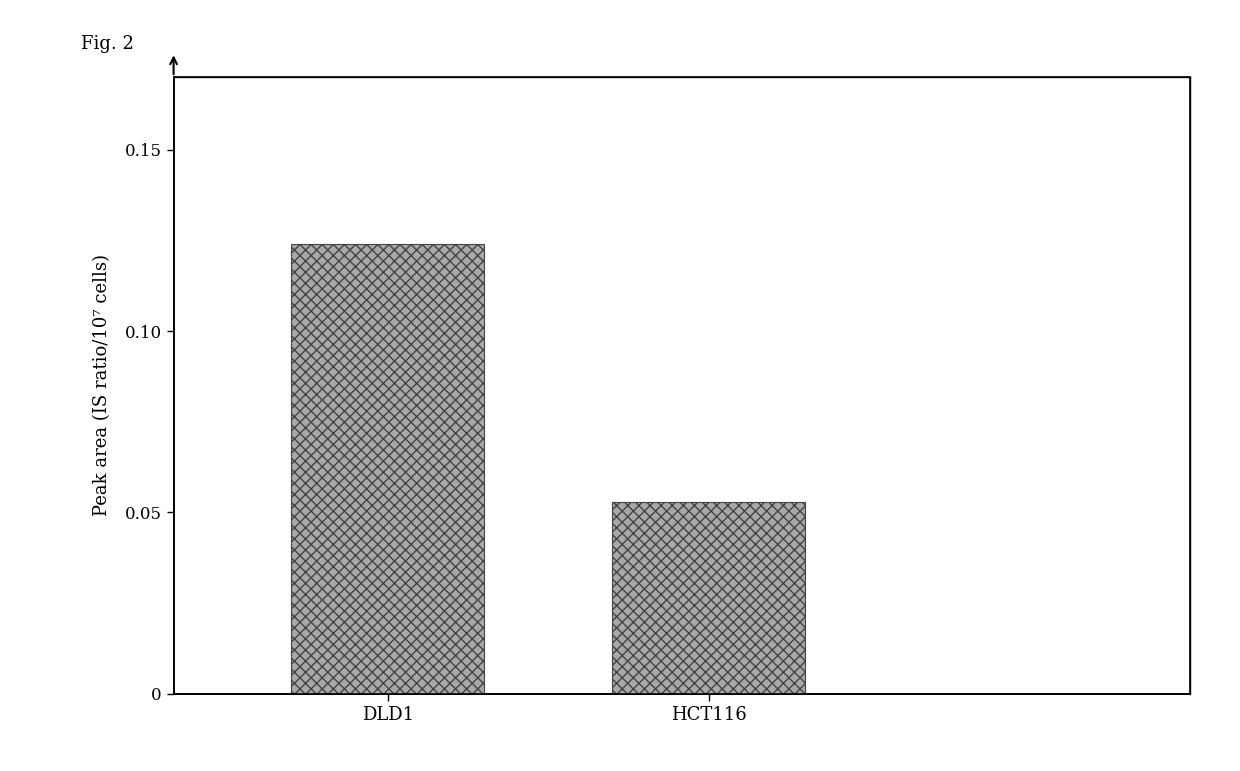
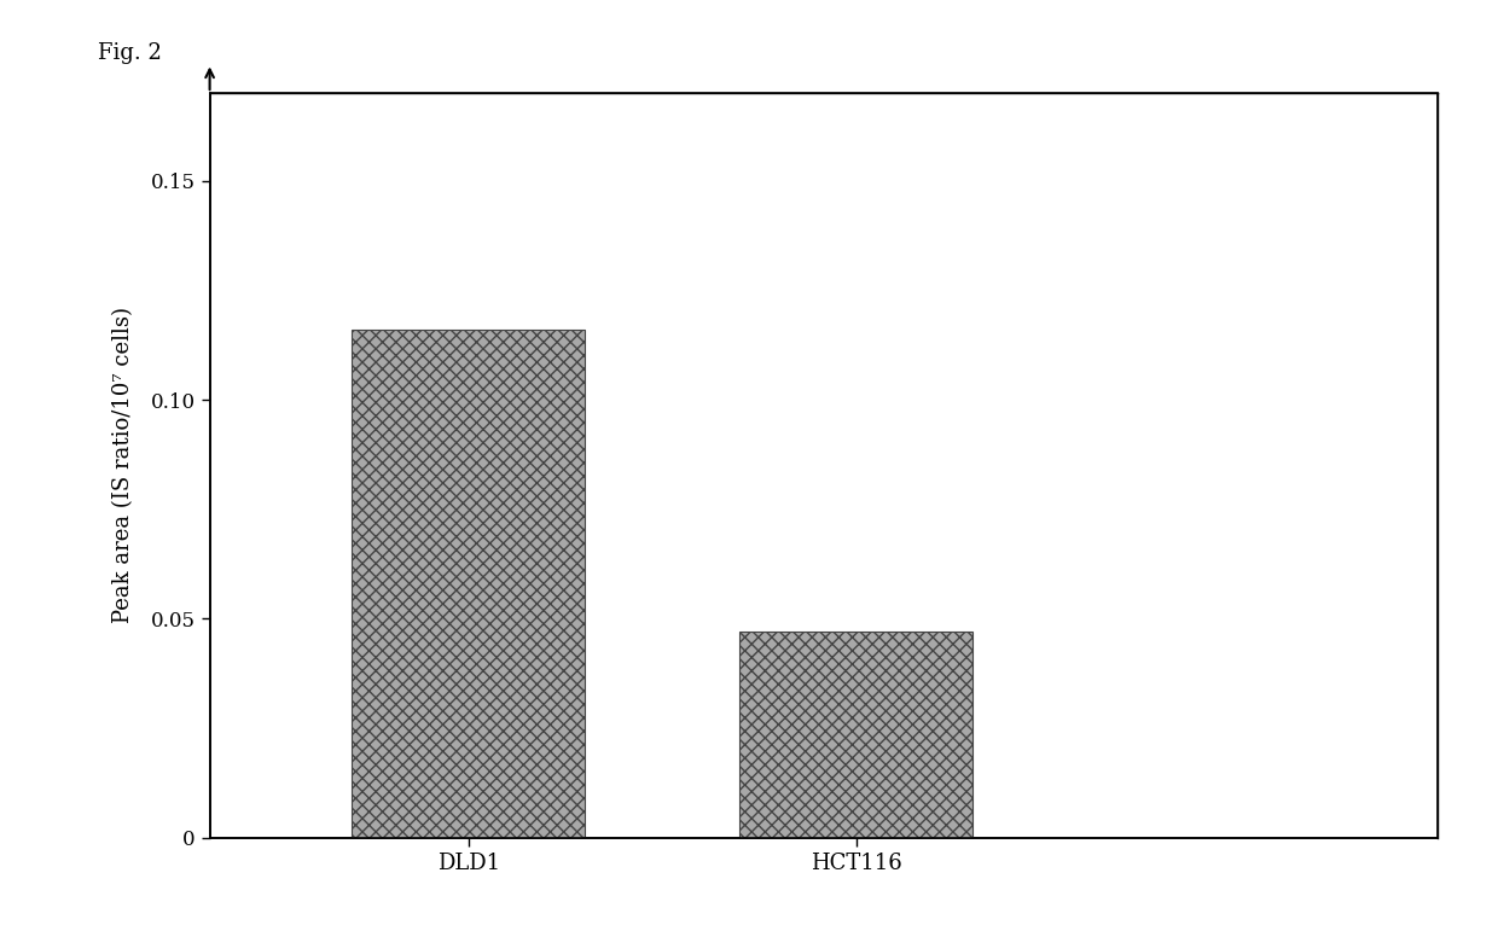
DLD1: 0.124 -> 0.116
HCT116: 0.053 -> 0.047
